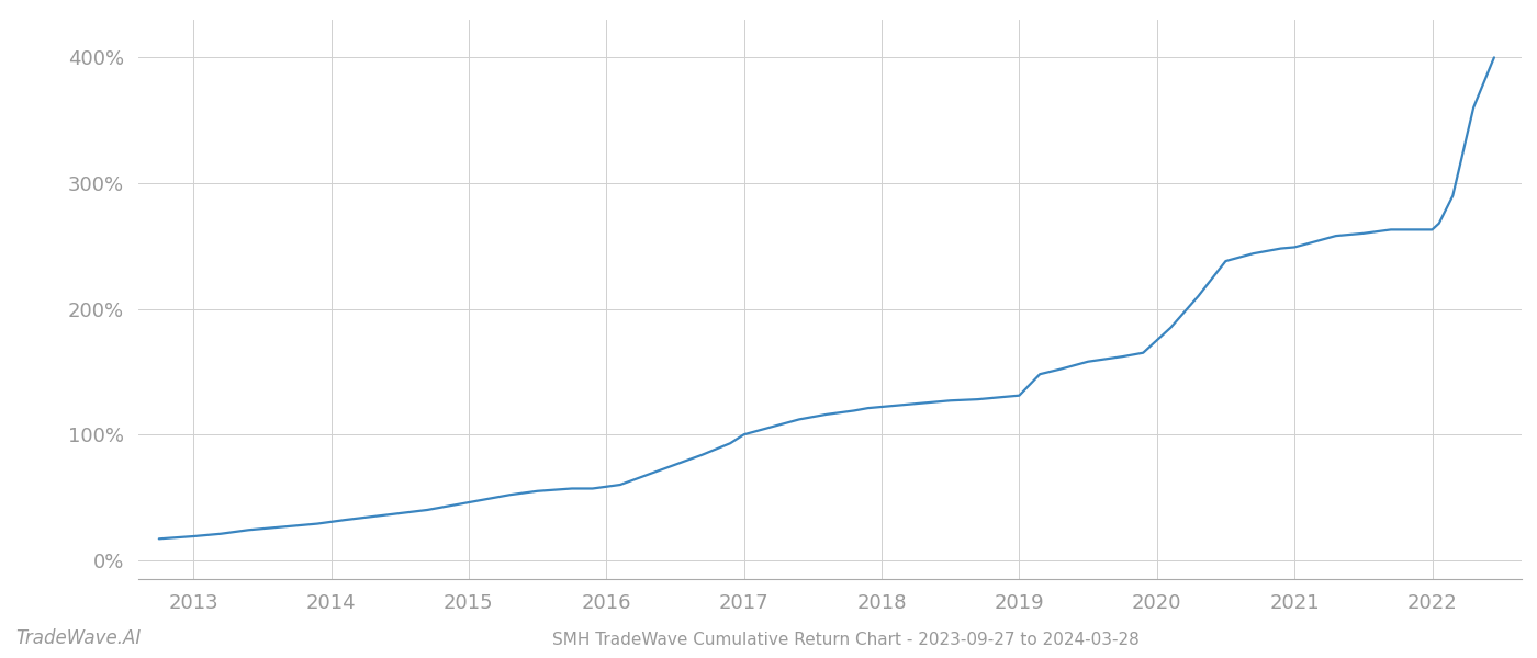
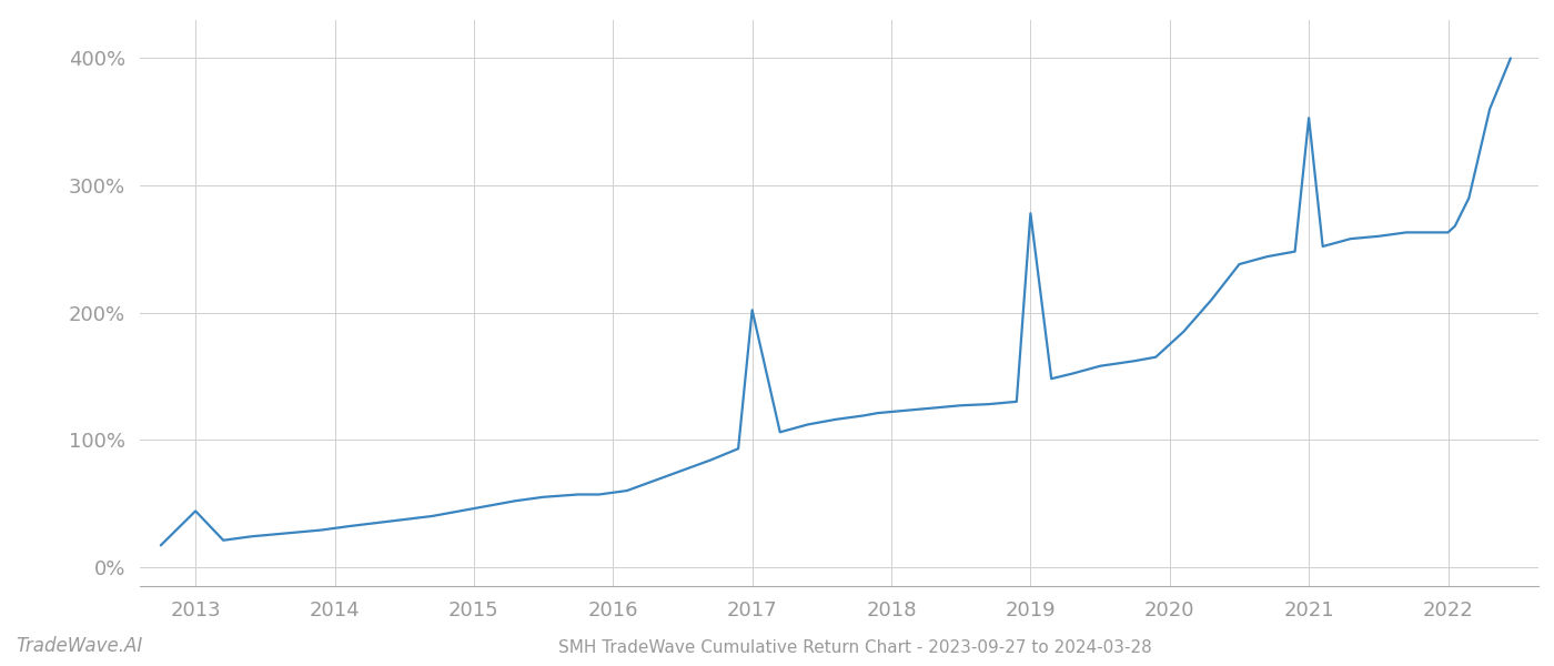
2013: 19% -> 44%
2017: 100% -> 202%
2019: 131% -> 278%
2021: 249% -> 353%
